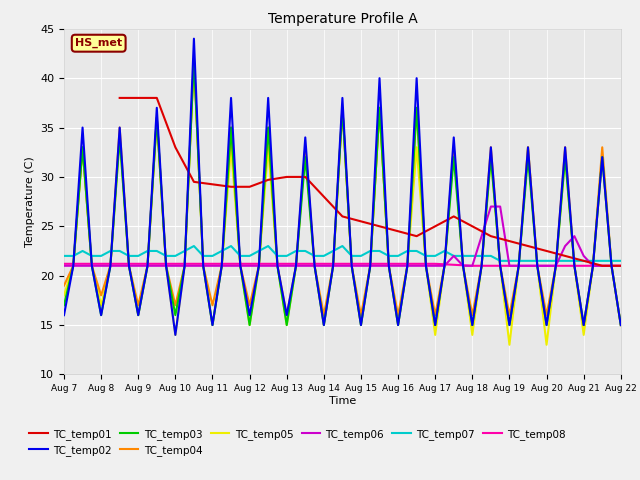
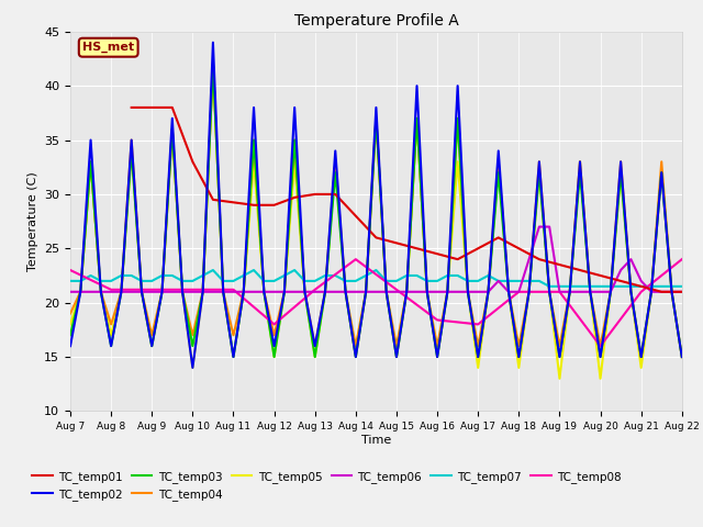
TC_temp08/Aug 7: 21.2 -> 23.0
TC_temp08/Aug 12: 21.2 -> 18.0
TC_temp08/Aug 14: 21.2 -> 24.0
TC_temp08/Aug 16: 21.2 -> 18.4
TC_temp08/Aug 17: 21.2 -> 18.0
TC_temp08/Aug 20: 21.0 -> 16.0
TC_temp08/Aug 22: 21.0 -> 24.0
